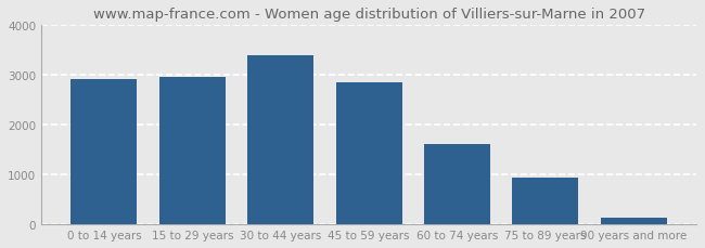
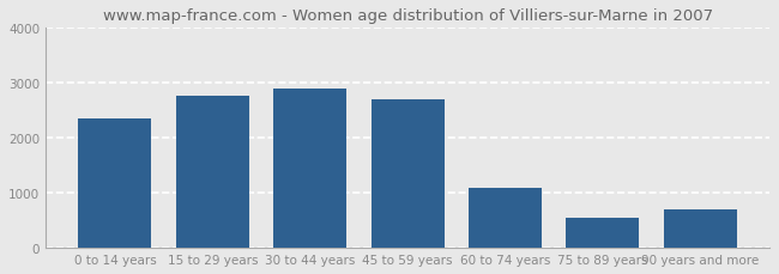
0 to 14 years: 2910 -> 2350
15 to 29 years: 2960 -> 2750
30 to 44 years: 3390 -> 2900
45 to 59 years: 2850 -> 2700
60 to 74 years: 1620 -> 1100
75 to 89 years: 940 -> 550
90 years and more: 130 -> 700
